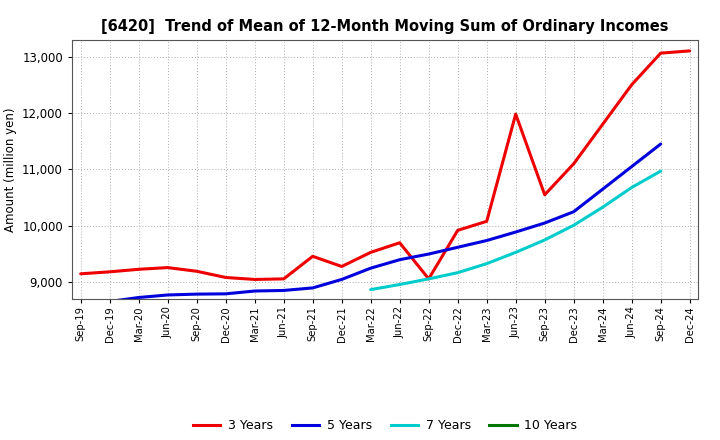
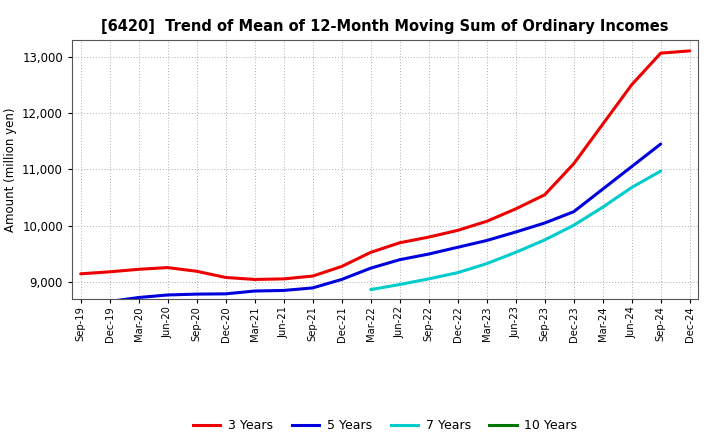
3 Years/Sep-21: 9,460 -> 9,110
3 Years/Sep-22: 9,060 -> 9,800
3 Years/Jun-23: 11,980 -> 10,300
